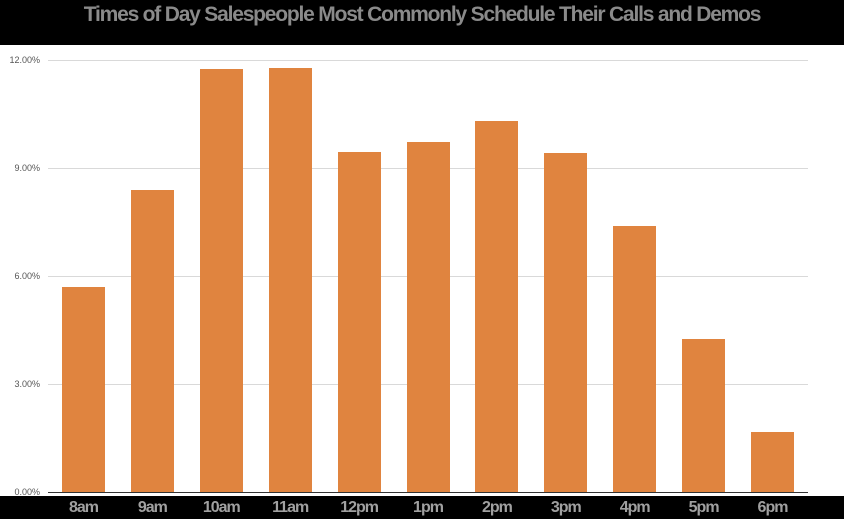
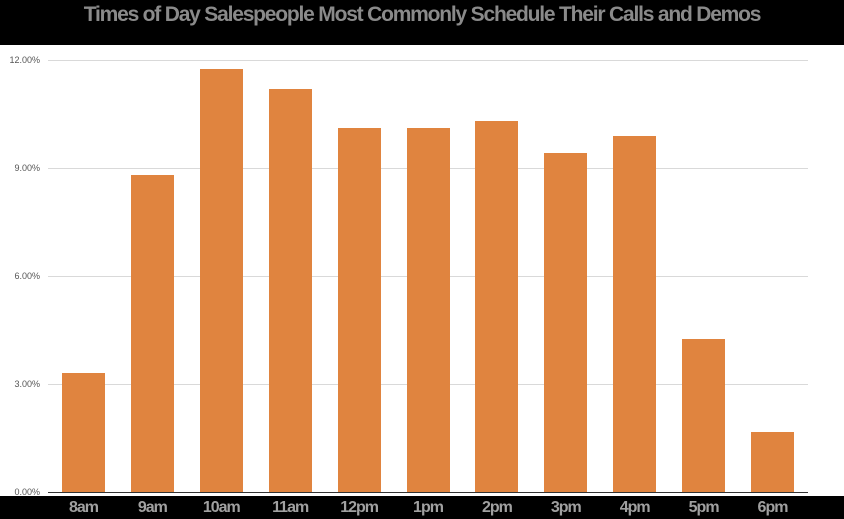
8am: 5.7% -> 3.3%
9am: 8.4% -> 8.8%
11am: 11.8% -> 11.2%
12pm: 9.4% -> 10.1%
1pm: 9.7% -> 10.1%
4pm: 7.4% -> 9.9%
